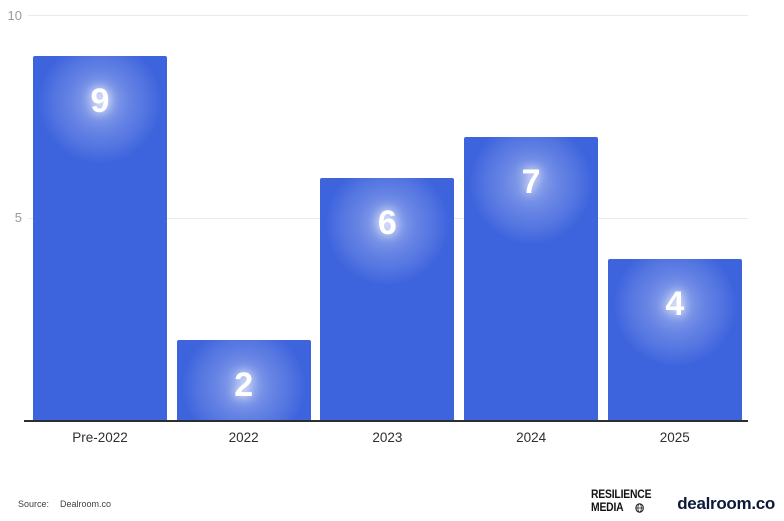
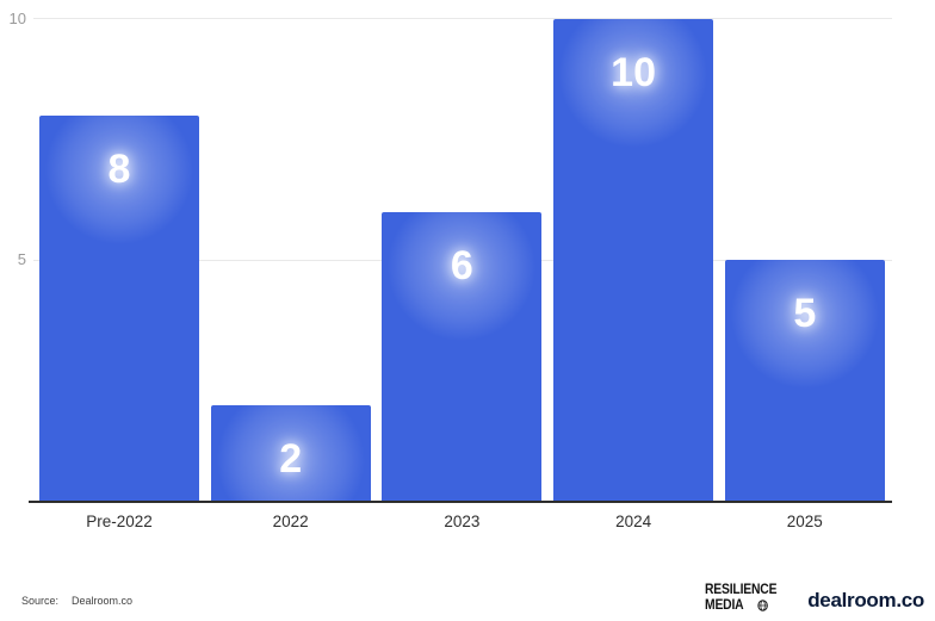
Pre-2022: 9 -> 8
2024: 7 -> 10
2025: 4 -> 5
